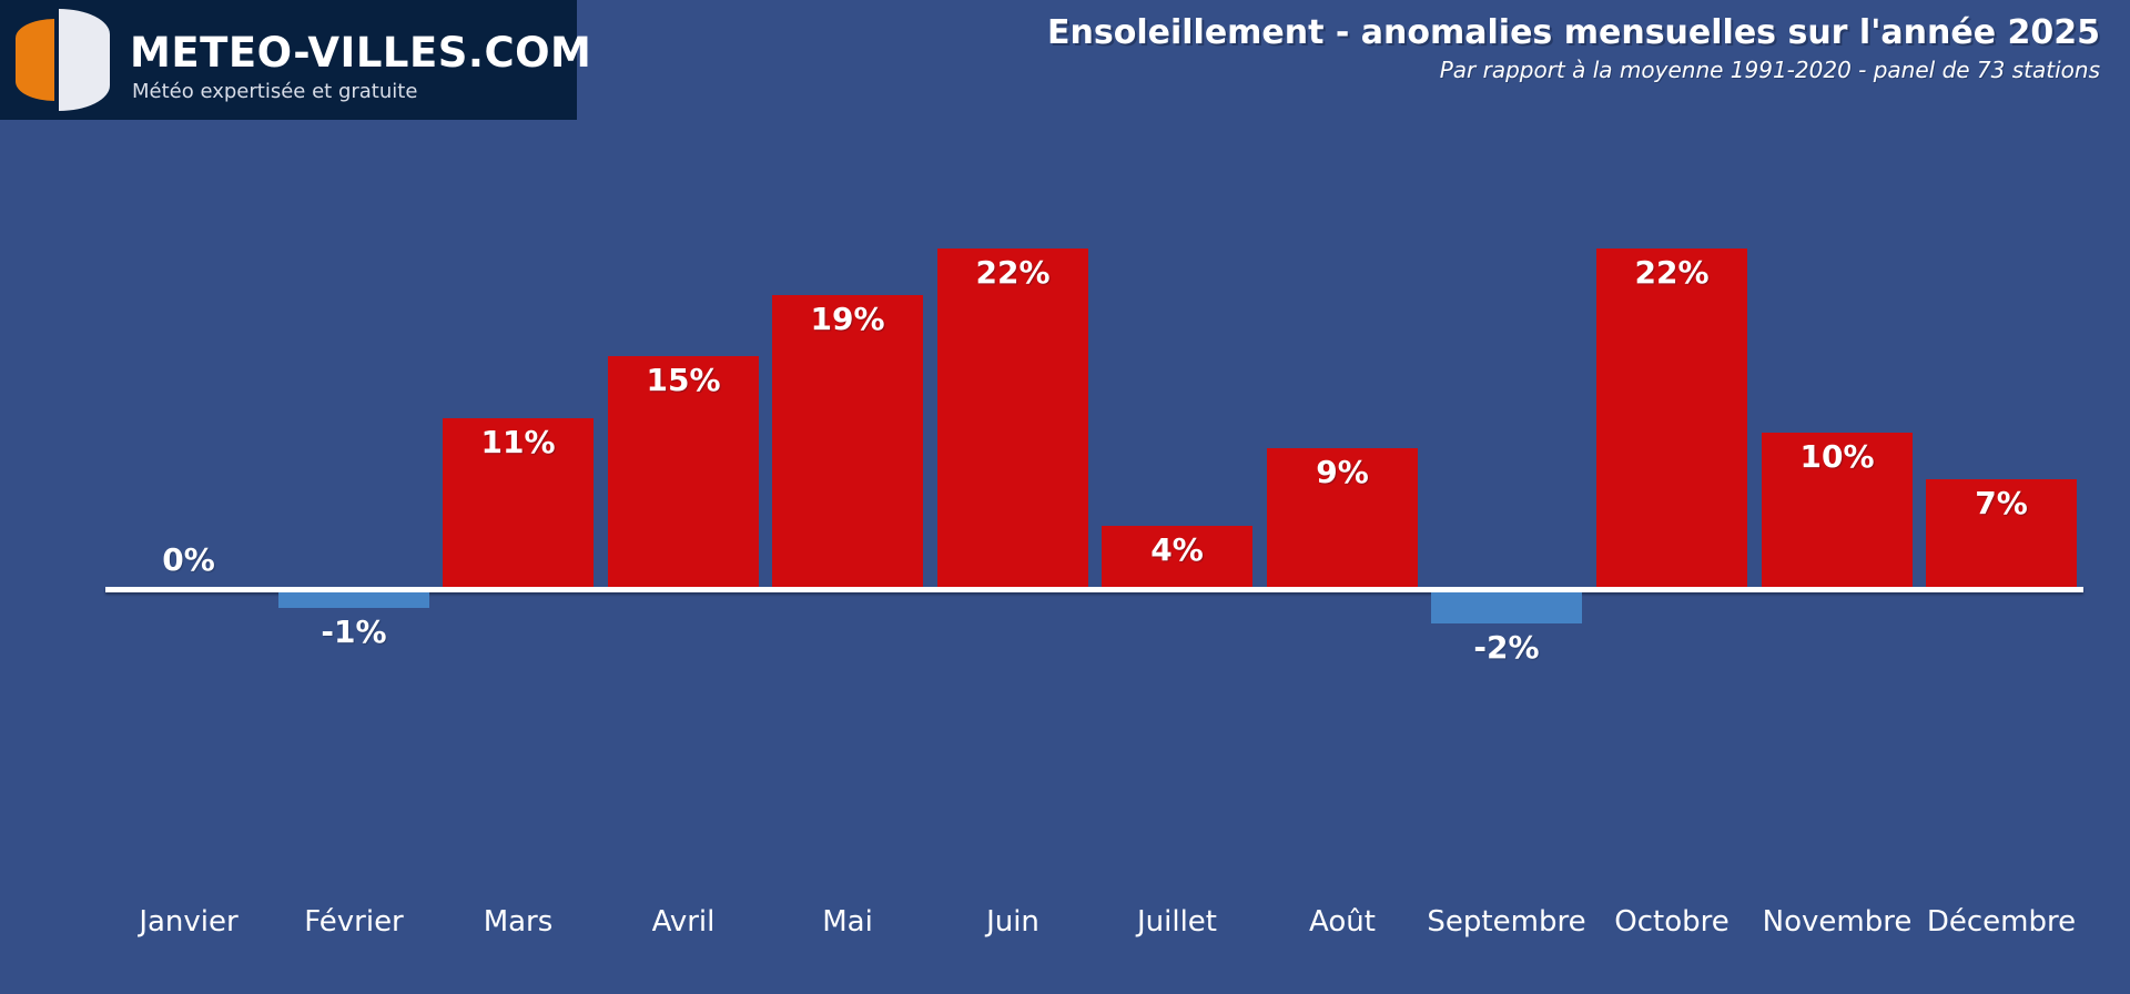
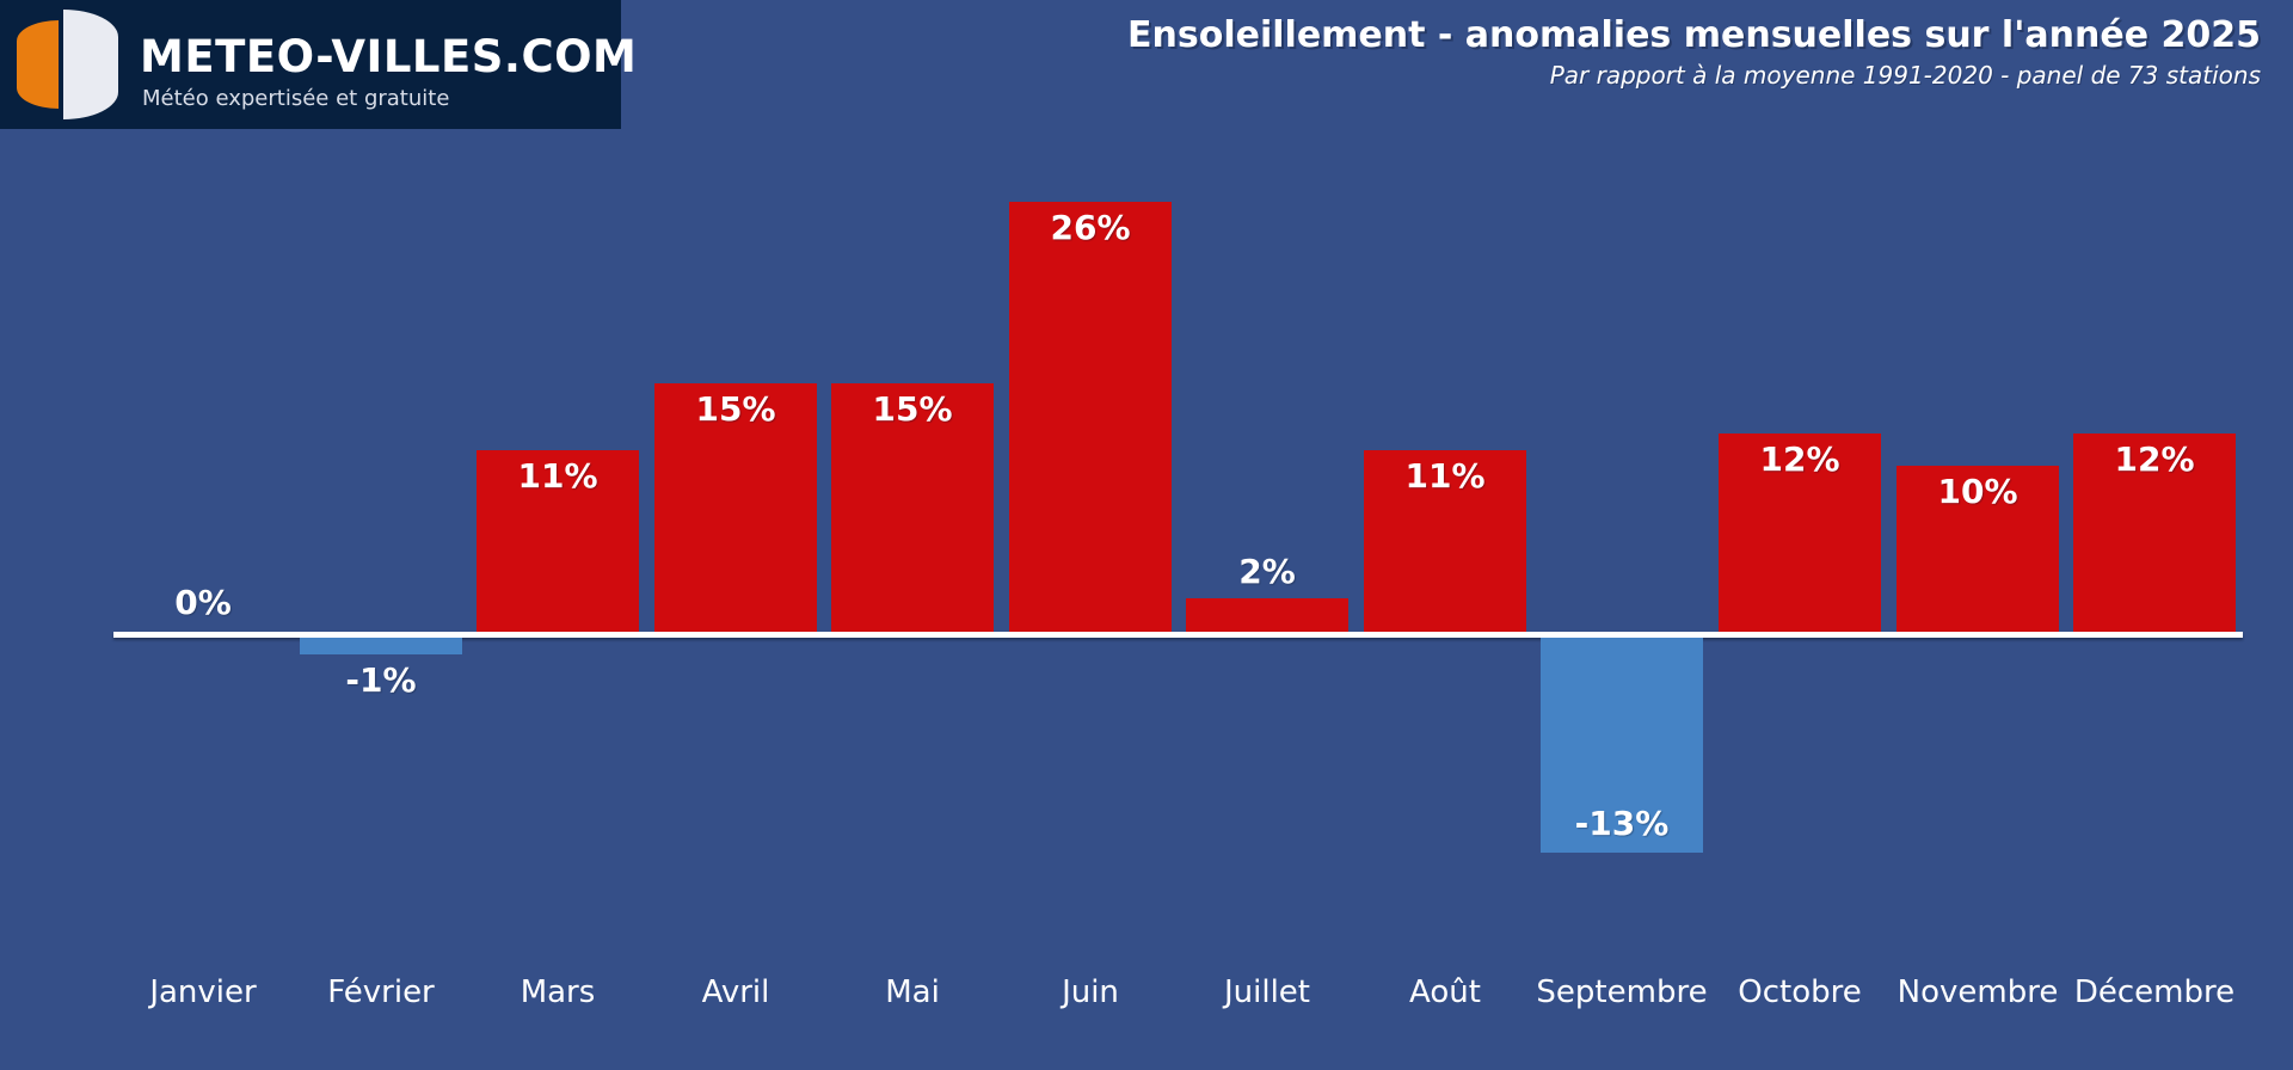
Mai: 19% -> 15%
Juin: 22% -> 26%
Juillet: 4% -> 2%
Août: 9% -> 11%
Septembre: -2% -> -13%
Octobre: 22% -> 12%
Décembre: 7% -> 12%
